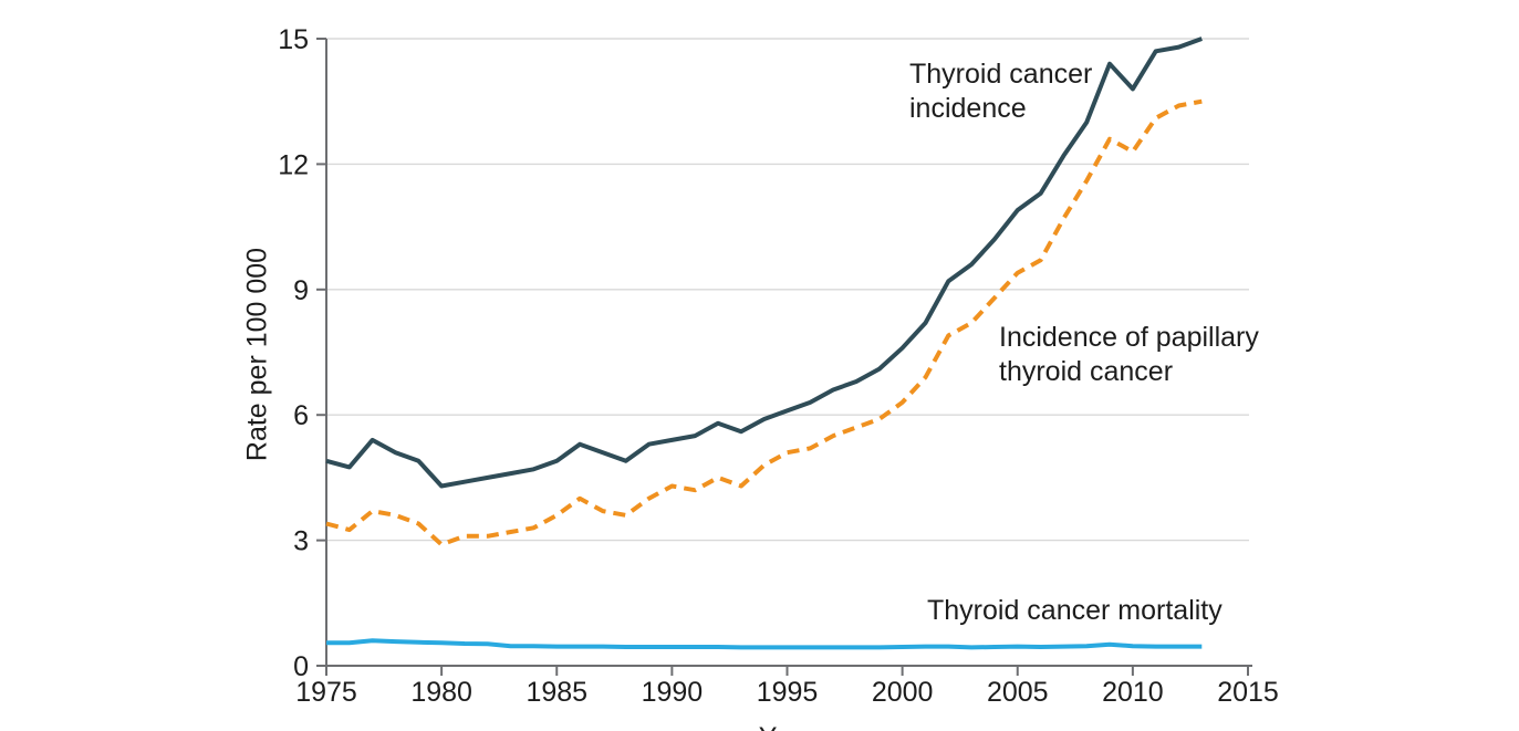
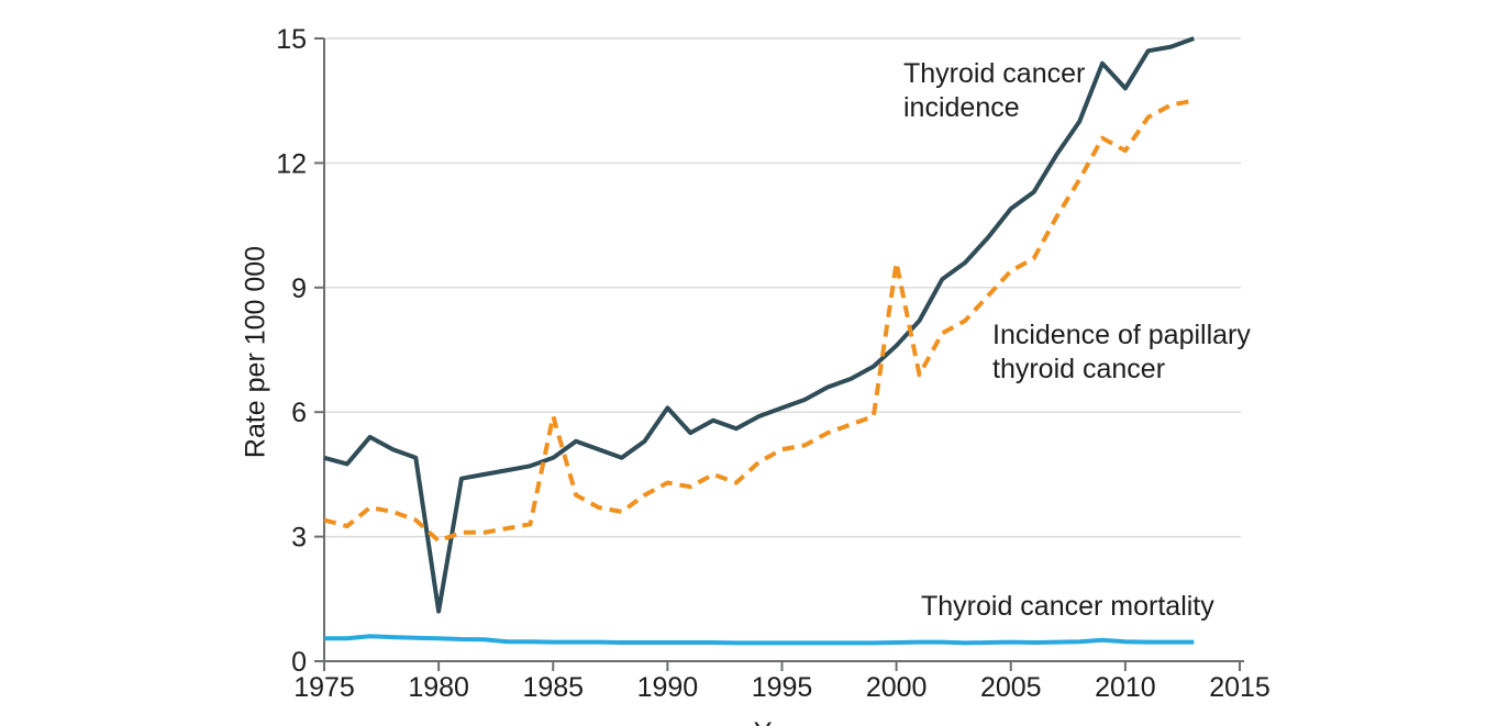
Thyroid cancer incidence/1980: 4.3 -> 1.2
Incidence of papillary thyroid cancer/1985: 3.6 -> 5.9
Thyroid cancer incidence/1990: 5.4 -> 6.1
Incidence of papillary thyroid cancer/2000: 6.3 -> 9.6
